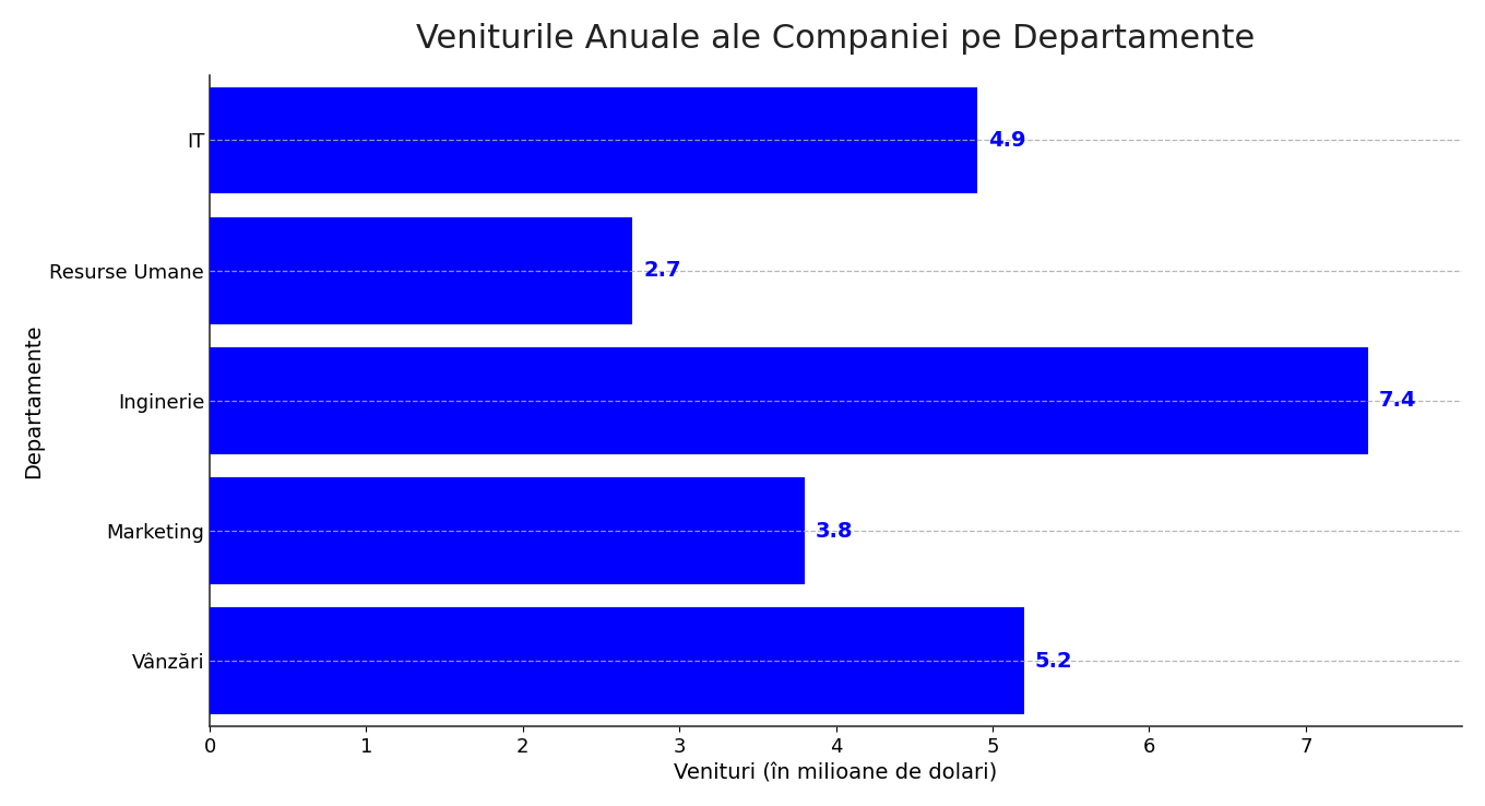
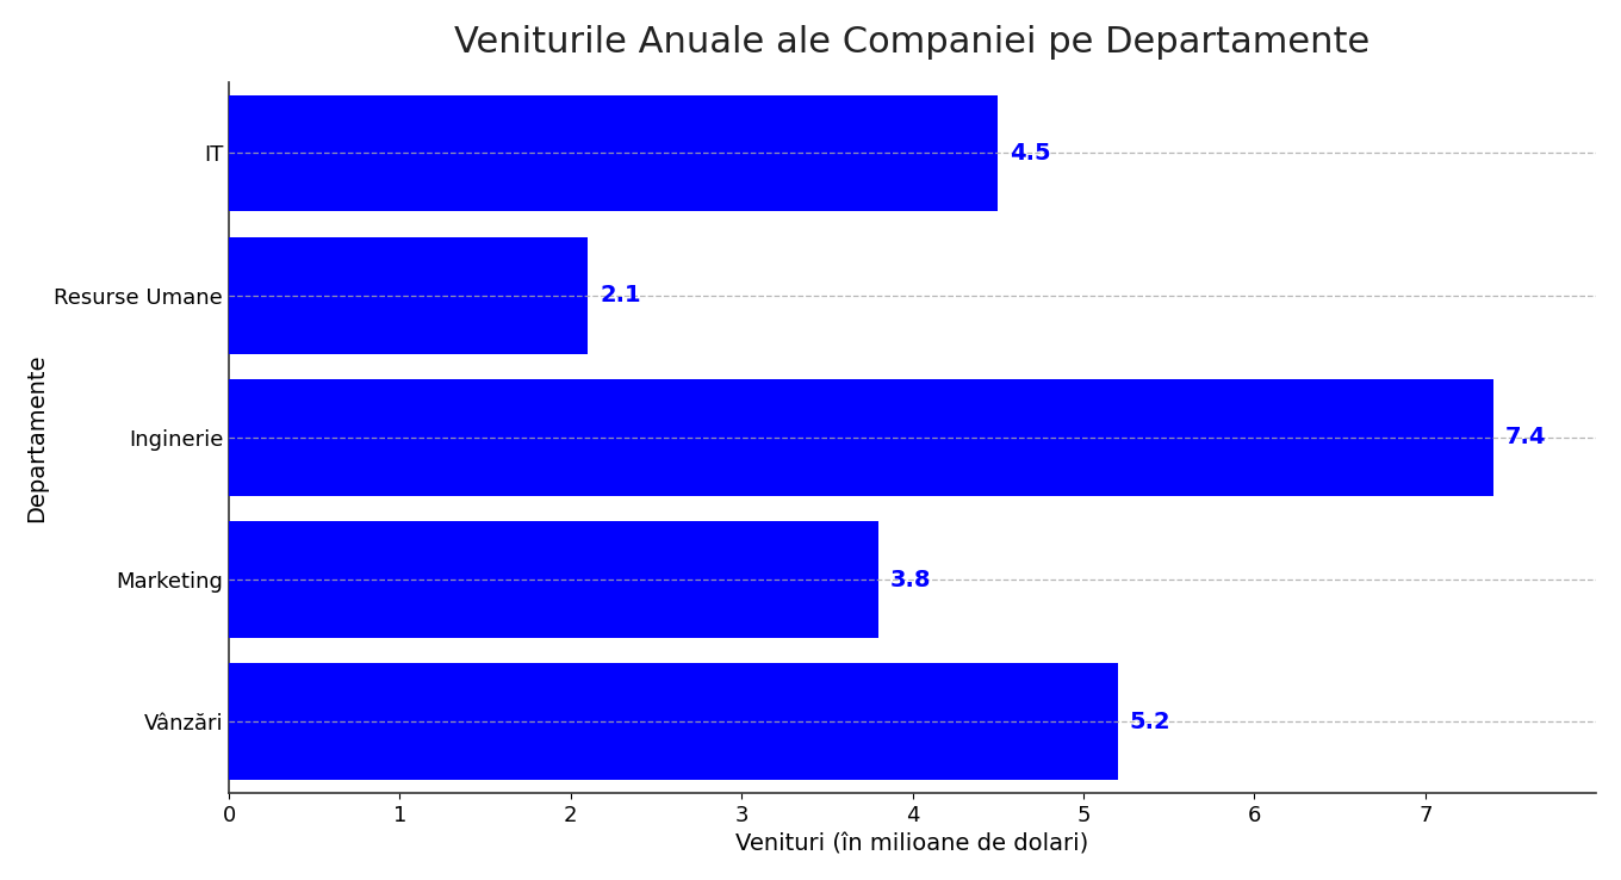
IT: 4.9 -> 4.5
Resurse Umane: 2.7 -> 2.1
